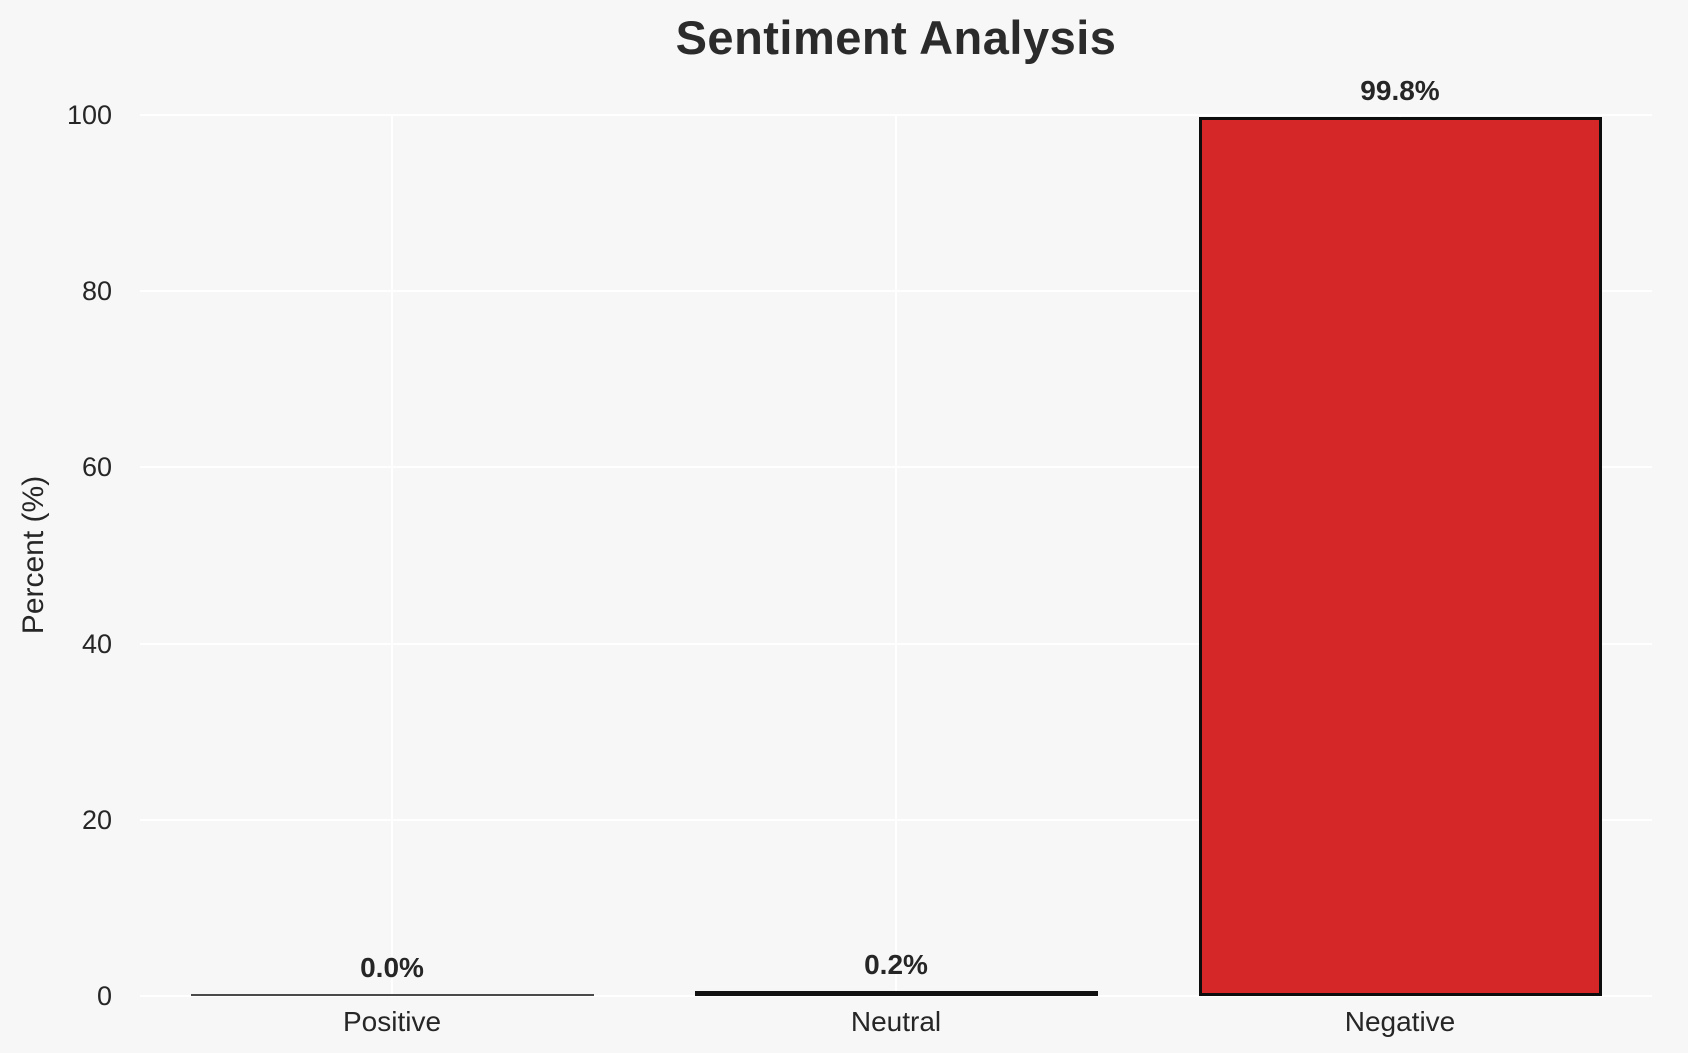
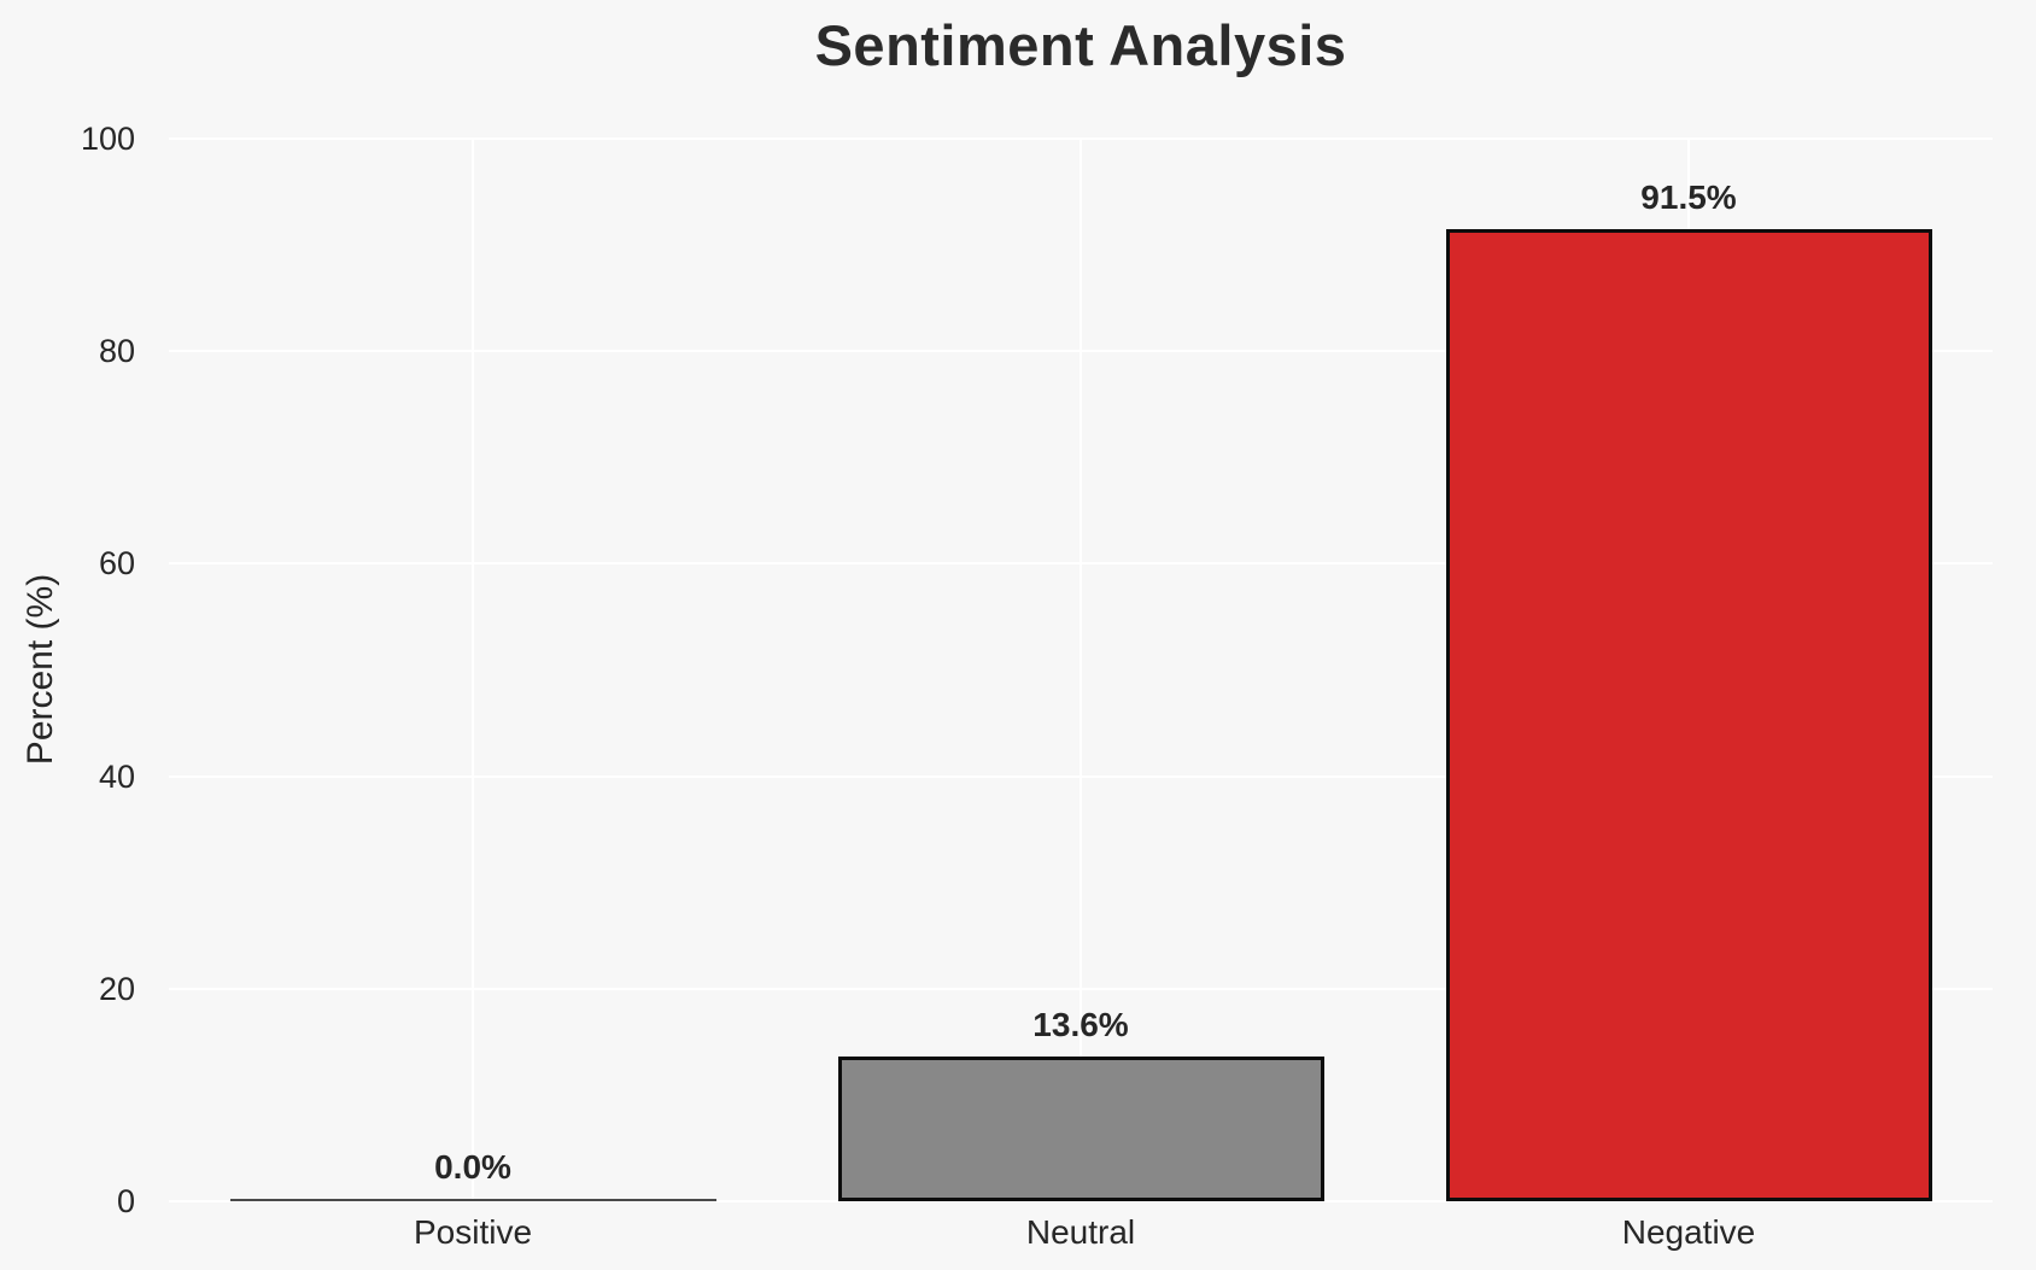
Neutral: 0.2% -> 13.6%
Negative: 99.8% -> 91.5%
